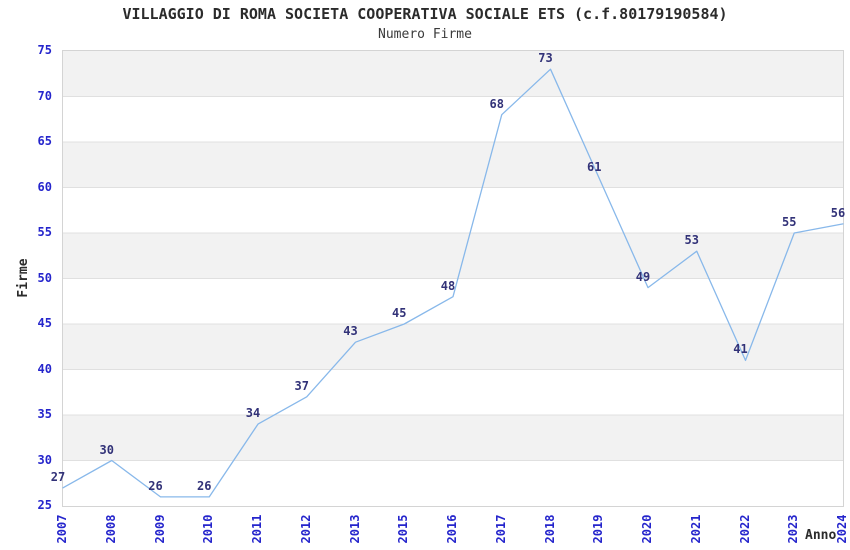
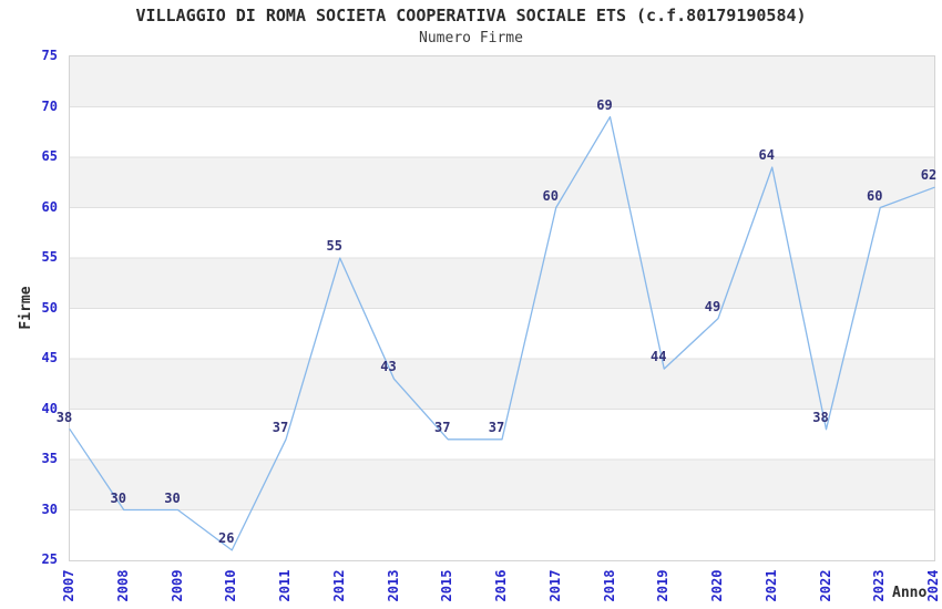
2007: 27 -> 38
2009: 26 -> 30
2011: 34 -> 37
2012: 37 -> 55
2015: 45 -> 37
2016: 48 -> 37
2017: 68 -> 60
2018: 73 -> 69
2019: 61 -> 44
2021: 53 -> 64
2022: 41 -> 38
2023: 55 -> 60
2024: 56 -> 62
